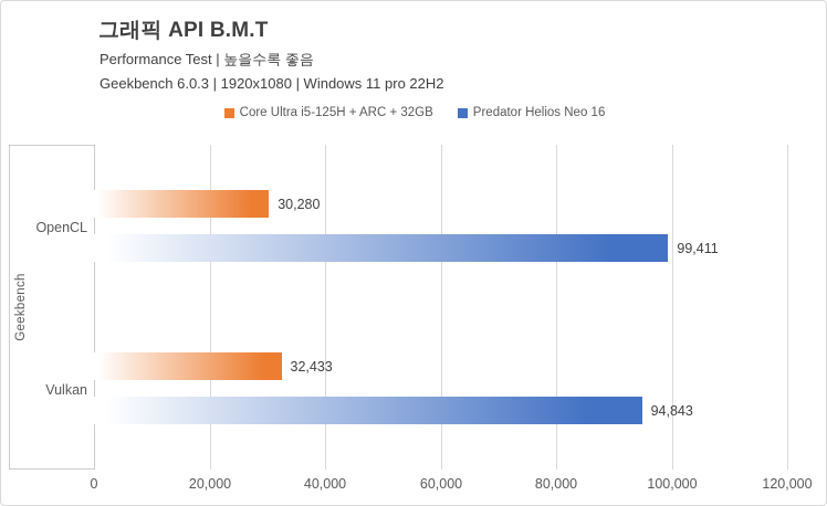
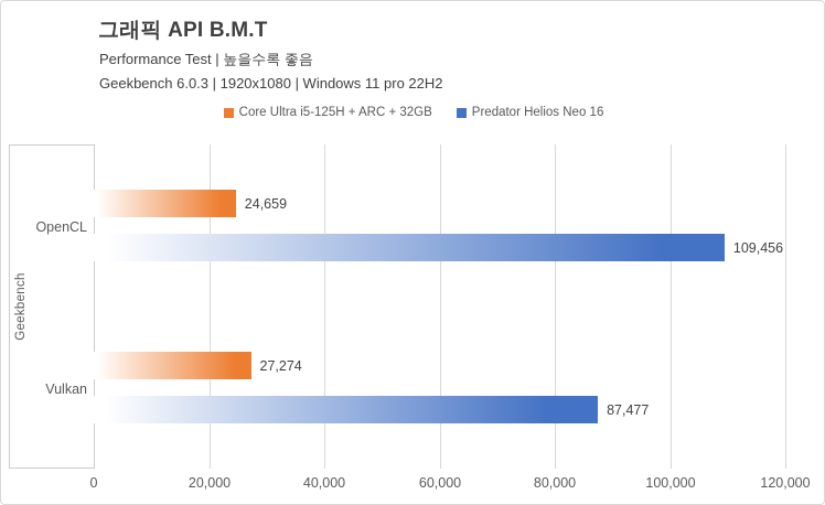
Core Ultra i5-125H + ARC + 32GB/OpenCL: 30,280 -> 24,659
Predator Helios Neo 16/OpenCL: 99,411 -> 109,456
Core Ultra i5-125H + ARC + 32GB/Vulkan: 32,433 -> 27,274
Predator Helios Neo 16/Vulkan: 94,843 -> 87,477
